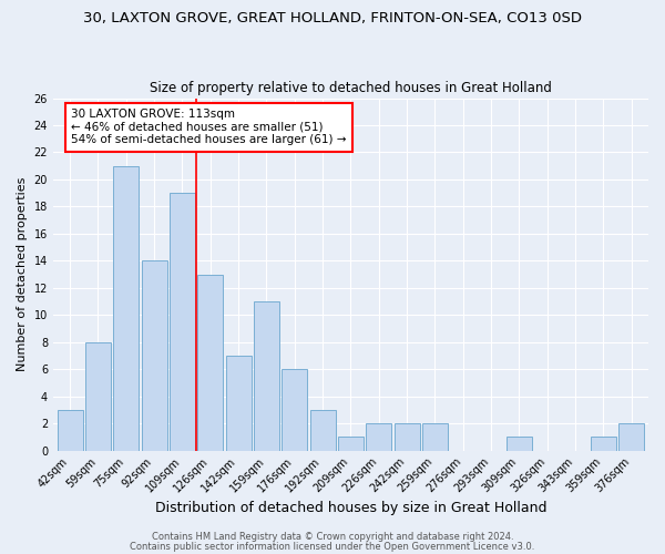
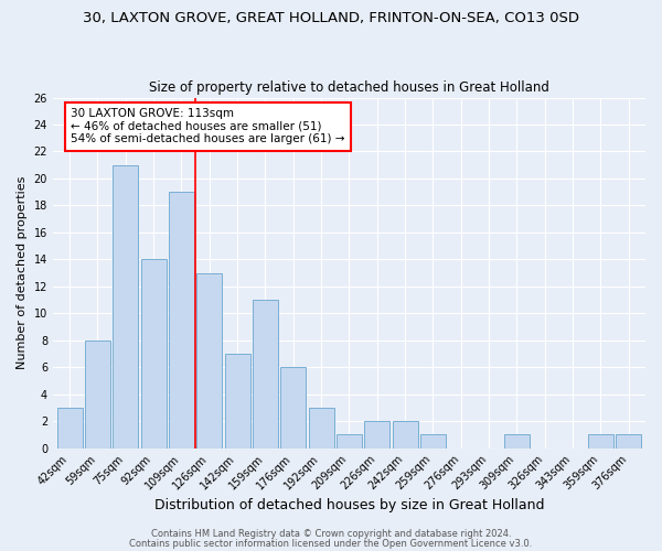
259sqm: 2 -> 1
376sqm: 2 -> 1
